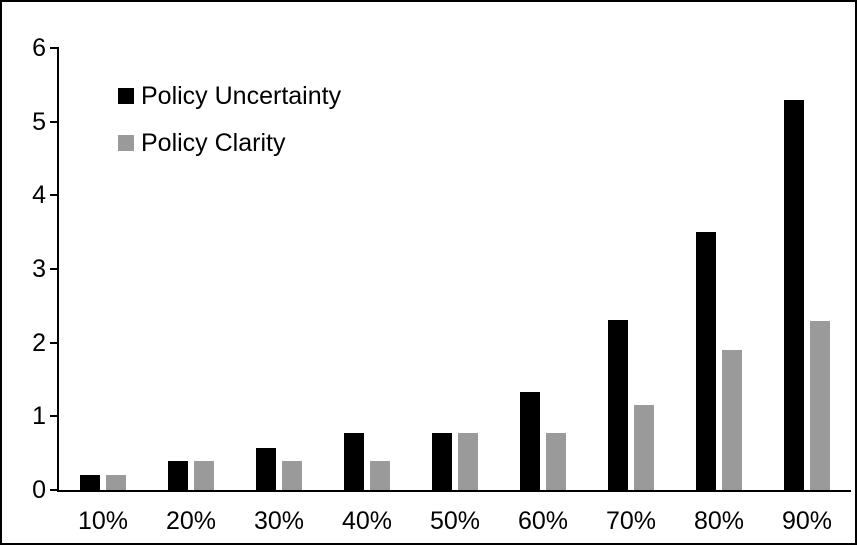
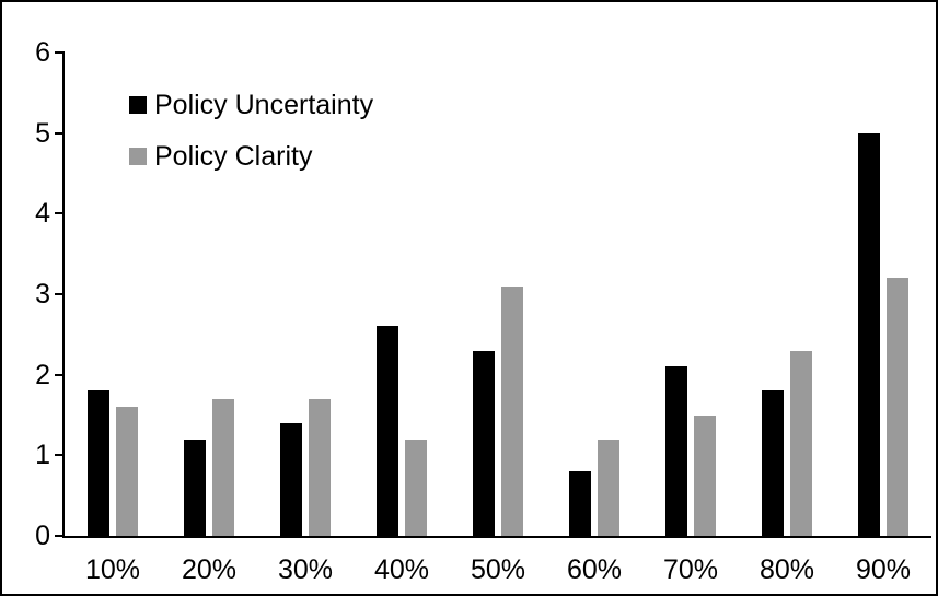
Policy Uncertainty/10%: 0.2 -> 1.8
Policy Clarity/10%: 0.2 -> 1.6
Policy Uncertainty/20%: 0.4 -> 1.2
Policy Clarity/20%: 0.4 -> 1.7
Policy Uncertainty/30%: 0.6 -> 1.4
Policy Clarity/30%: 0.4 -> 1.7
Policy Uncertainty/40%: 0.8 -> 2.6
Policy Clarity/40%: 0.4 -> 1.2
Policy Uncertainty/50%: 0.8 -> 2.3
Policy Clarity/50%: 0.8 -> 3.1
Policy Uncertainty/60%: 1.3 -> 0.8
Policy Clarity/60%: 0.8 -> 1.2
Policy Uncertainty/70%: 2.3 -> 2.1
Policy Clarity/70%: 1.1 -> 1.5
Policy Uncertainty/80%: 3.5 -> 1.8
Policy Clarity/80%: 1.9 -> 2.3
Policy Uncertainty/90%: 5.3 -> 5.0
Policy Clarity/90%: 2.3 -> 3.2
